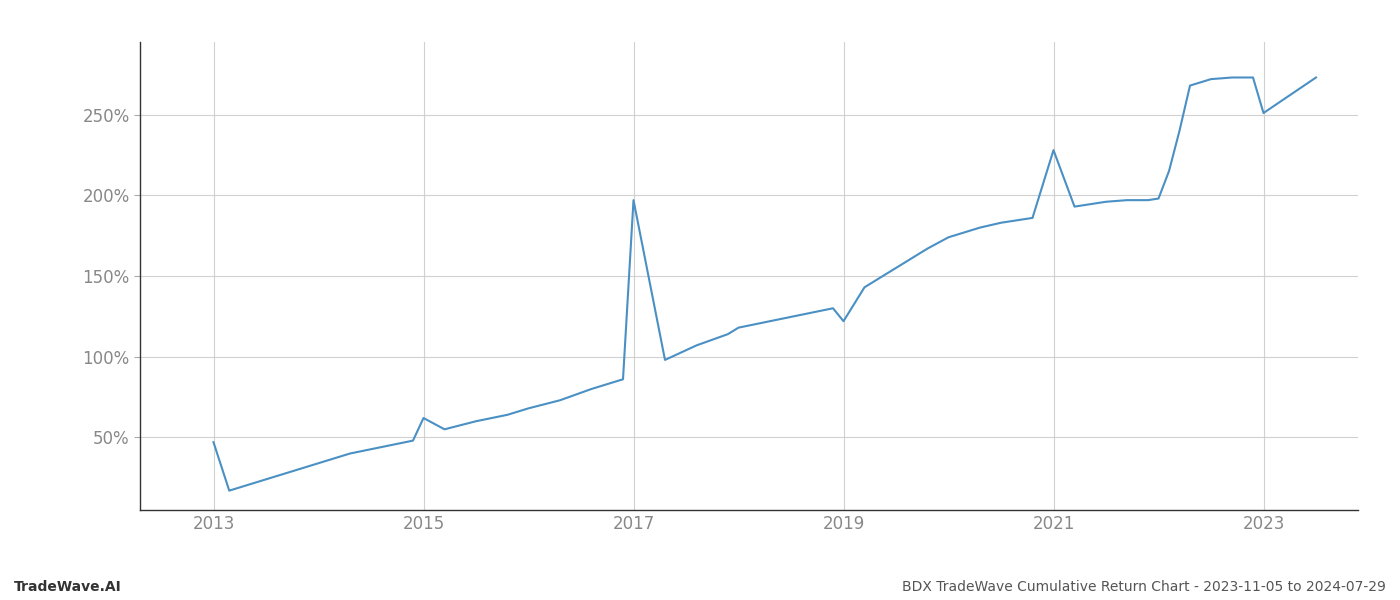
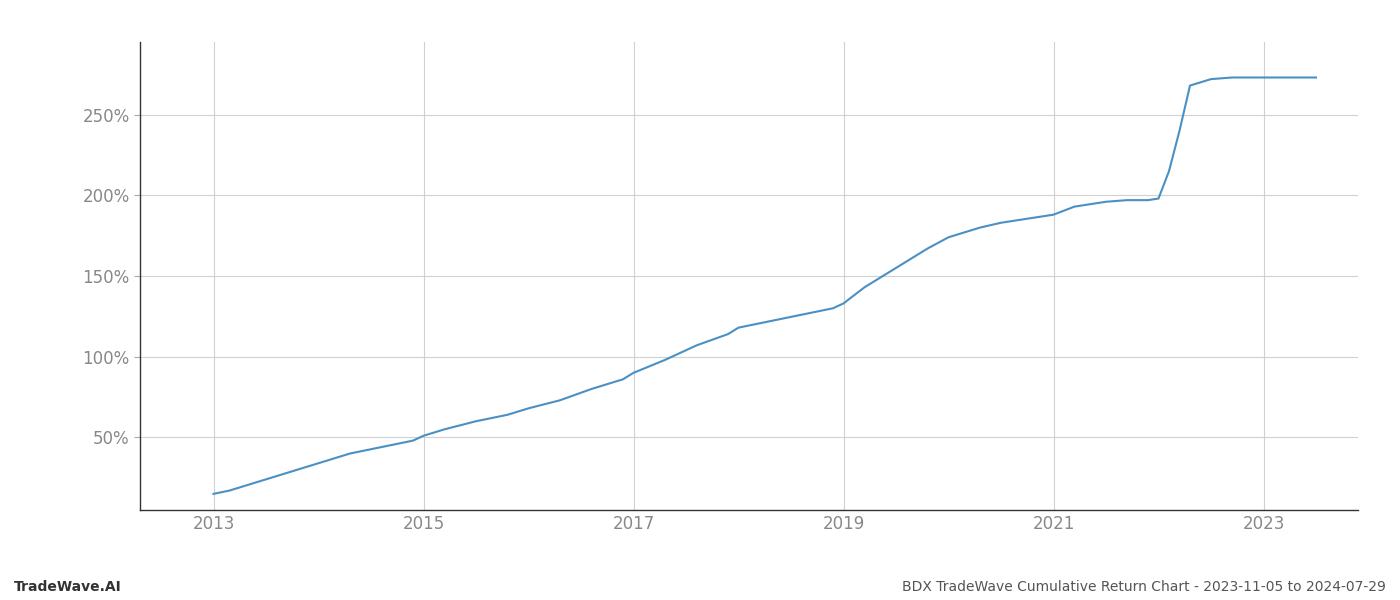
2013: 47% -> 15%
2015: 62% -> 51%
2017: 197% -> 90%
2019: 122% -> 133%
2021: 228% -> 188%
2023: 251% -> 273%
